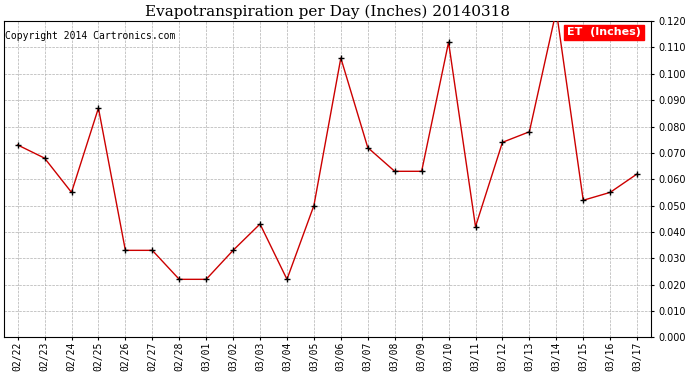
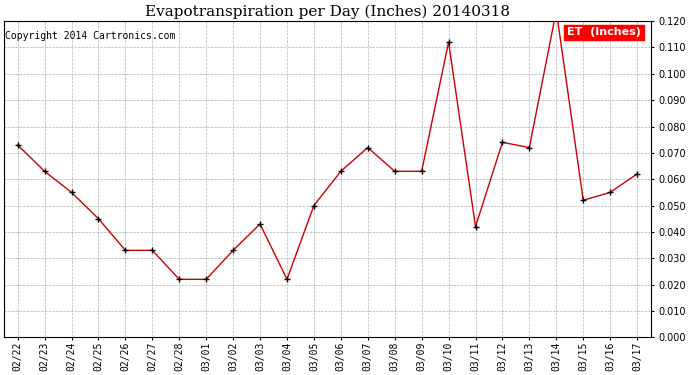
02/23: 0.068 -> 0.063
02/25: 0.087 -> 0.045
03/06: 0.106 -> 0.063
03/13: 0.078 -> 0.072
